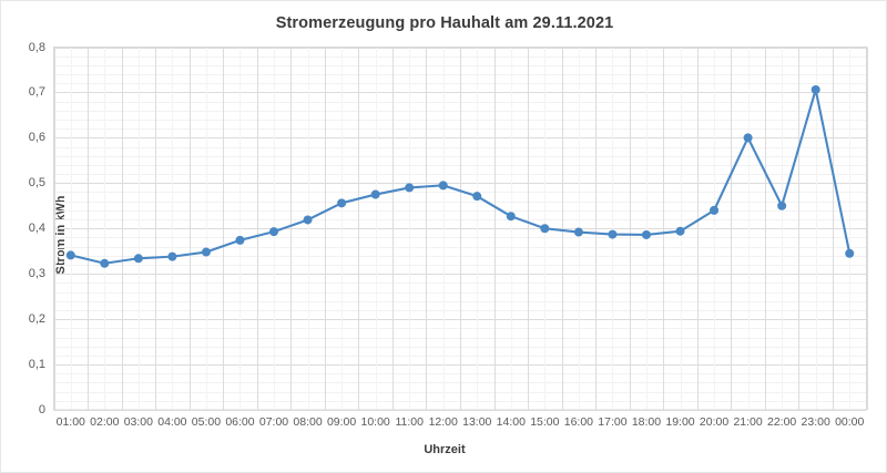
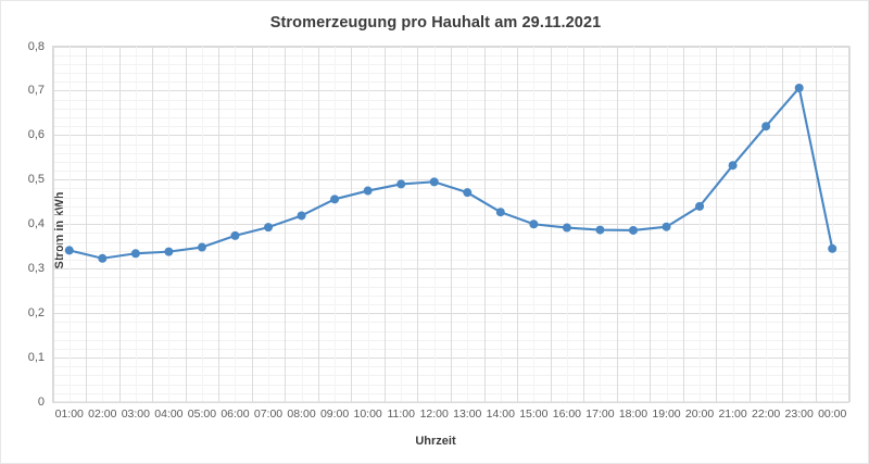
21:00: 0,60 -> 0,53
22:00: 0,45 -> 0,62
